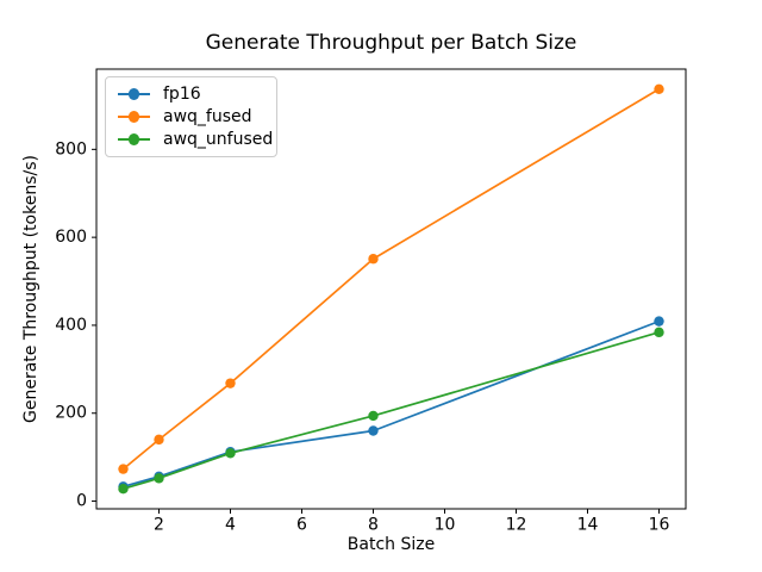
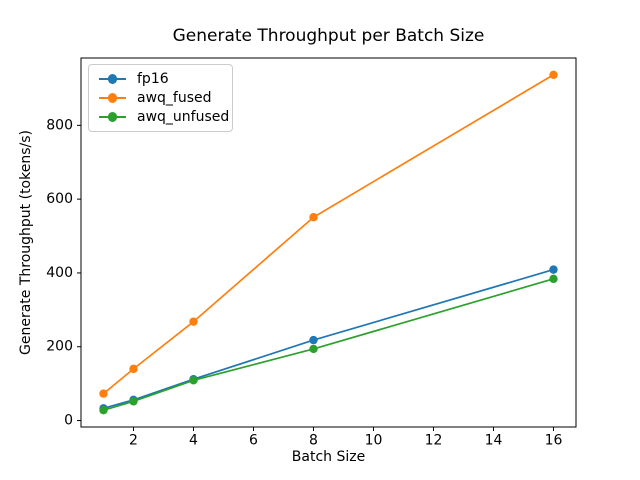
fp16/8: 160 -> 220
